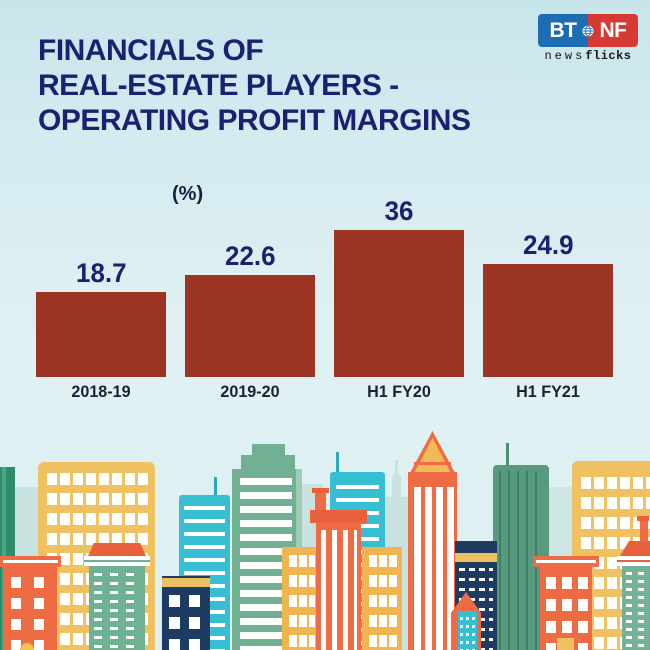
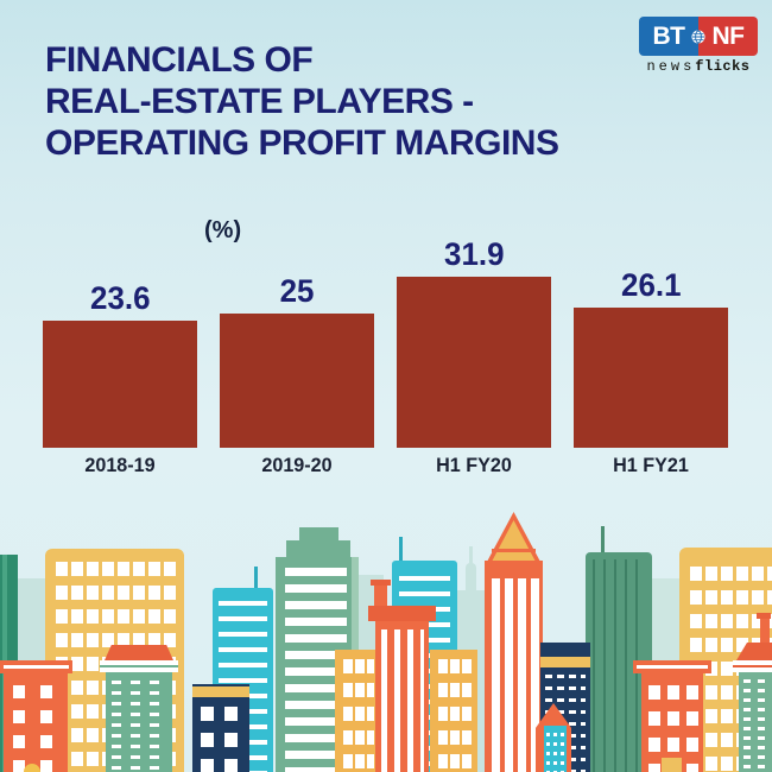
2018-19: 18.7 -> 23.6
2019-20: 22.6 -> 25
H1 FY20: 36 -> 31.9
H1 FY21: 24.9 -> 26.1
